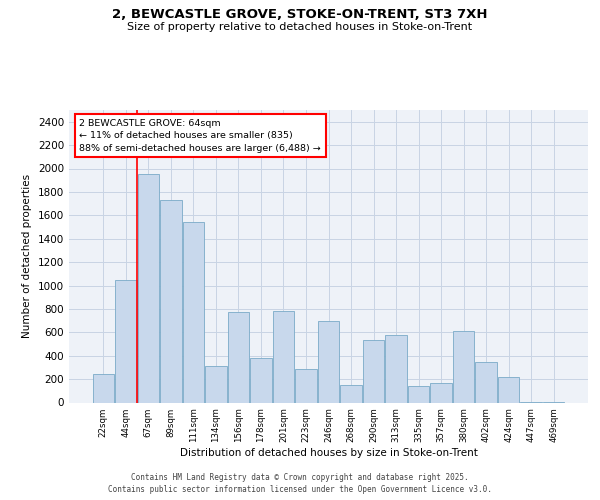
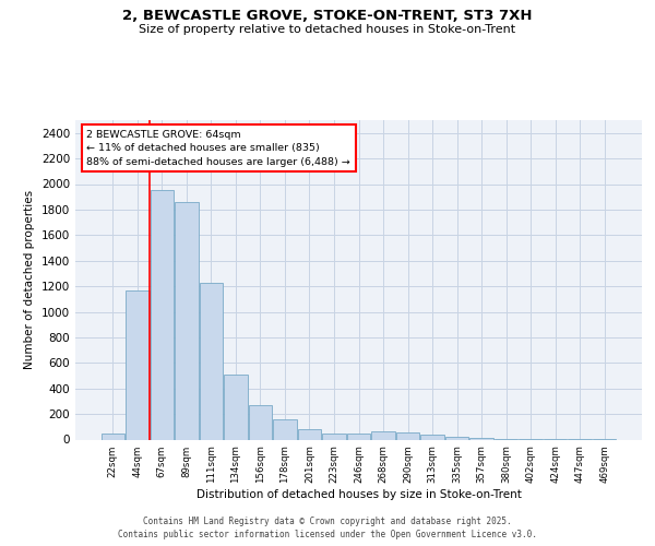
22sqm: 240 -> 50
44sqm: 1050 -> 1170
89sqm: 1730 -> 1860
111sqm: 1540 -> 1230
134sqm: 310 -> 510
156sqm: 770 -> 260
178sqm: 380 -> 160
201sqm: 780 -> 80
223sqm: 290 -> 50
246sqm: 700 -> 50
268sqm: 150 -> 60
290sqm: 530 -> 60
313sqm: 580 -> 40
335sqm: 140 -> 20
357sqm: 170 -> 10
380sqm: 610 -> 10
402sqm: 350 -> 0
424sqm: 220 -> 0
